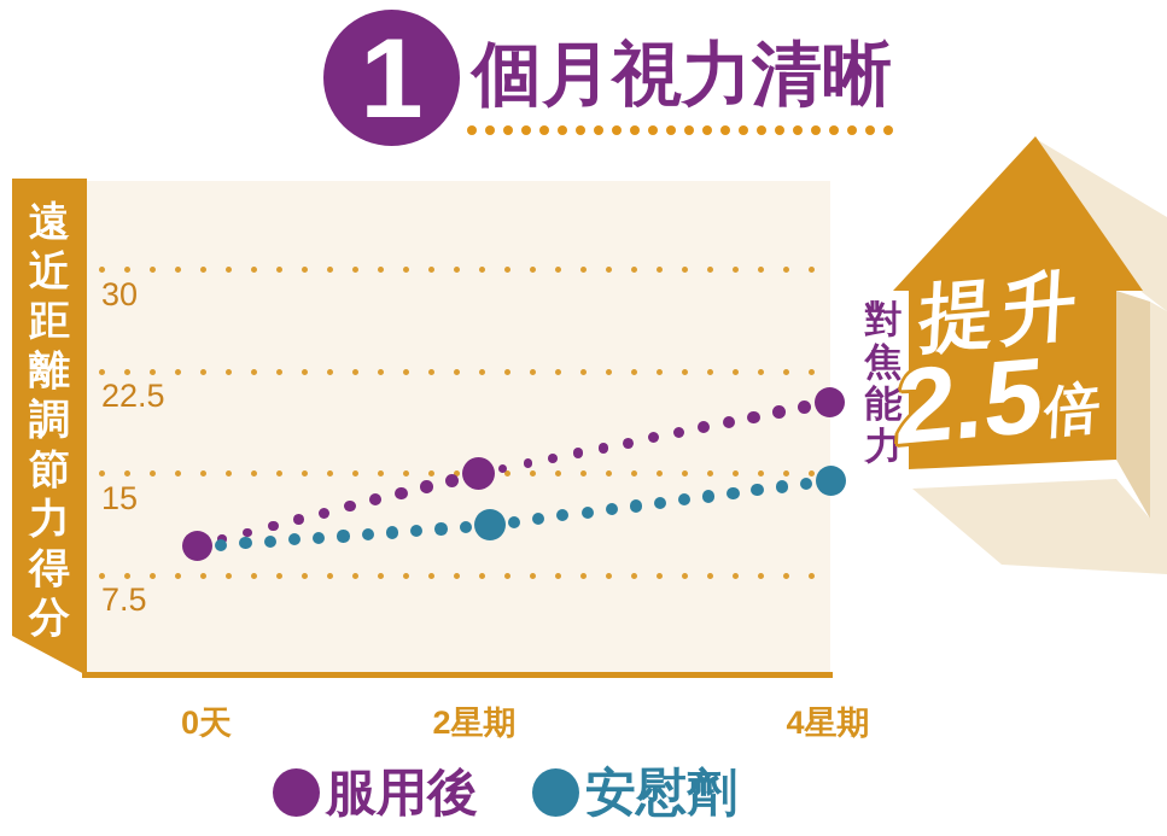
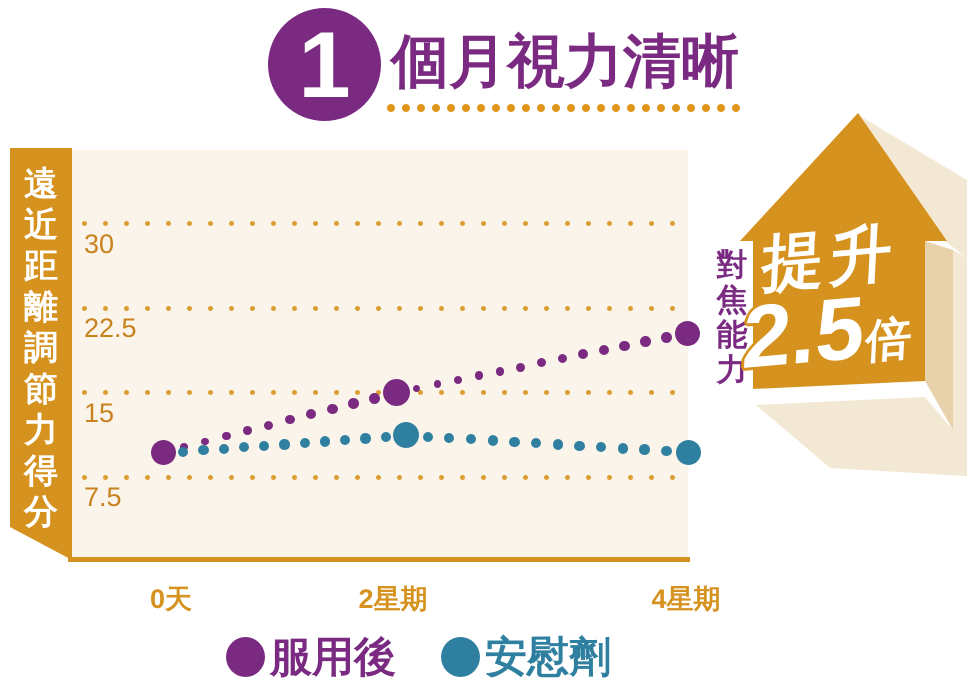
安慰劑/4星期: 14.5 -> 9.7
